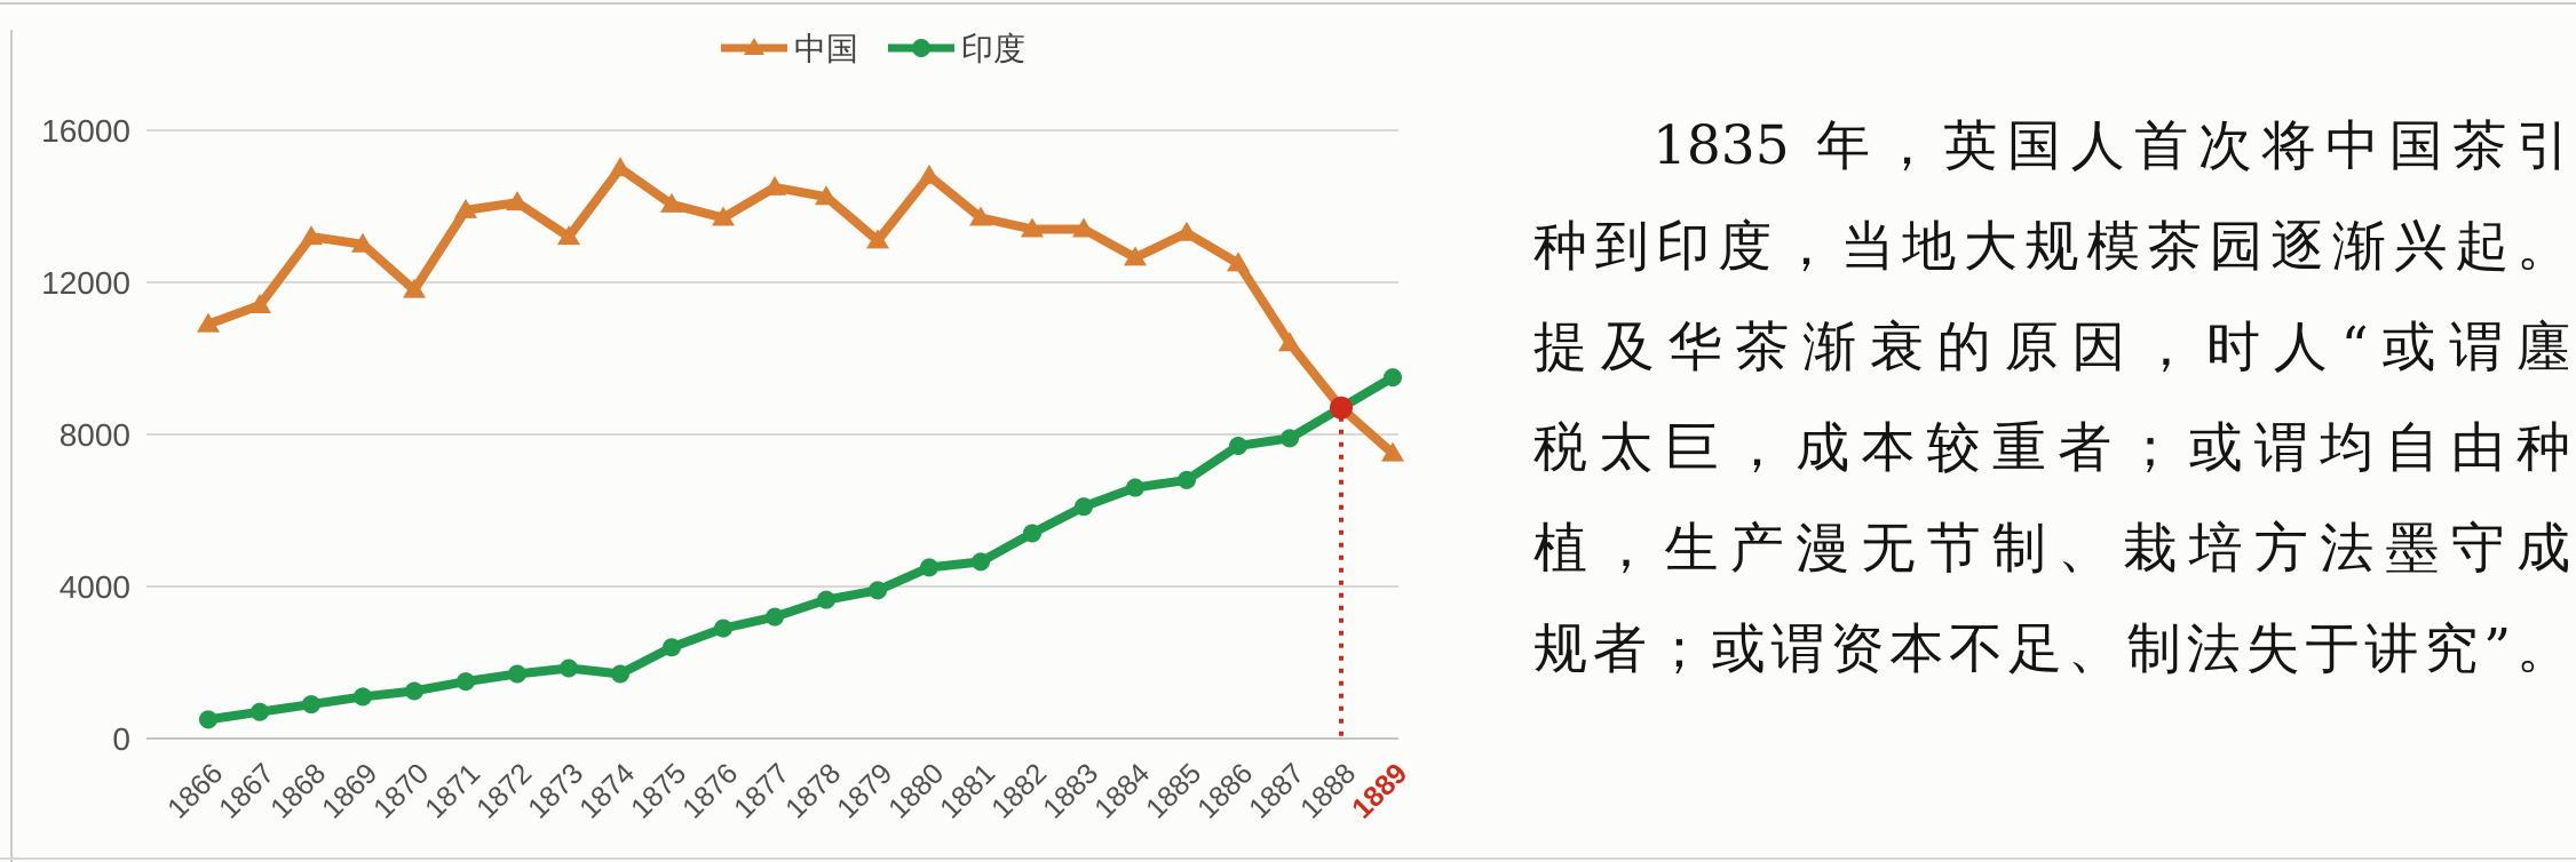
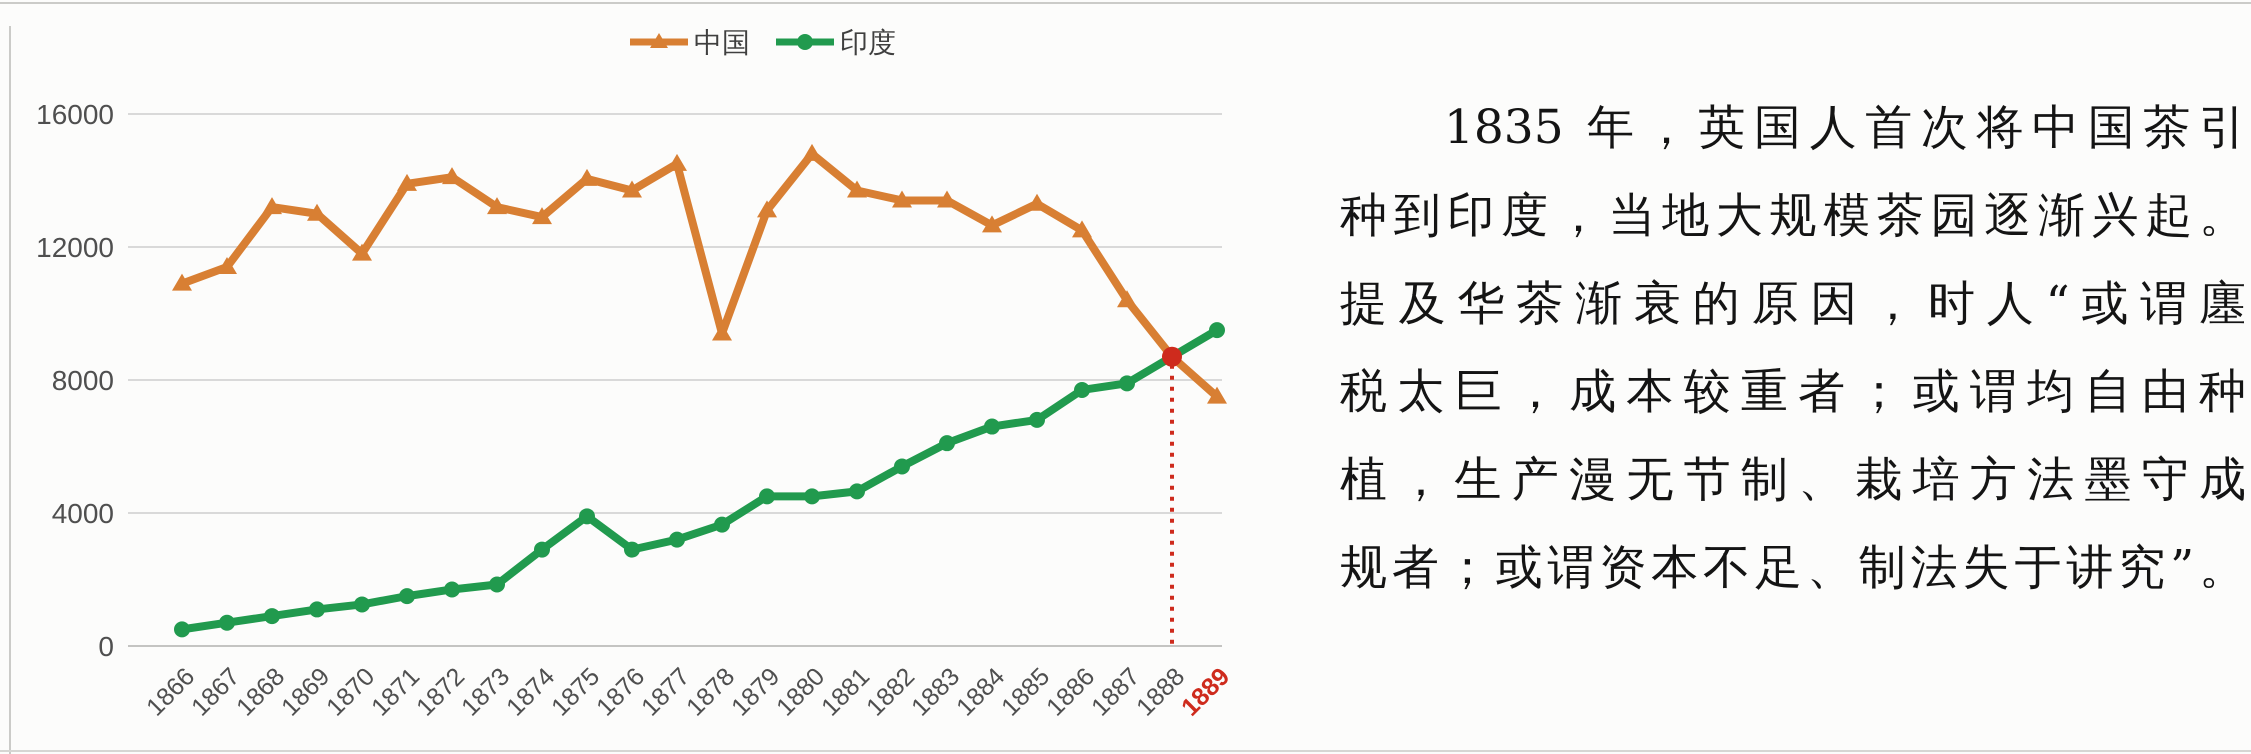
中国/1874: 15000 -> 12900
印度/1874: 1700 -> 2900
印度/1875: 2400 -> 3900
中国/1878: 14200 -> 9400
印度/1879: 3900 -> 4500
